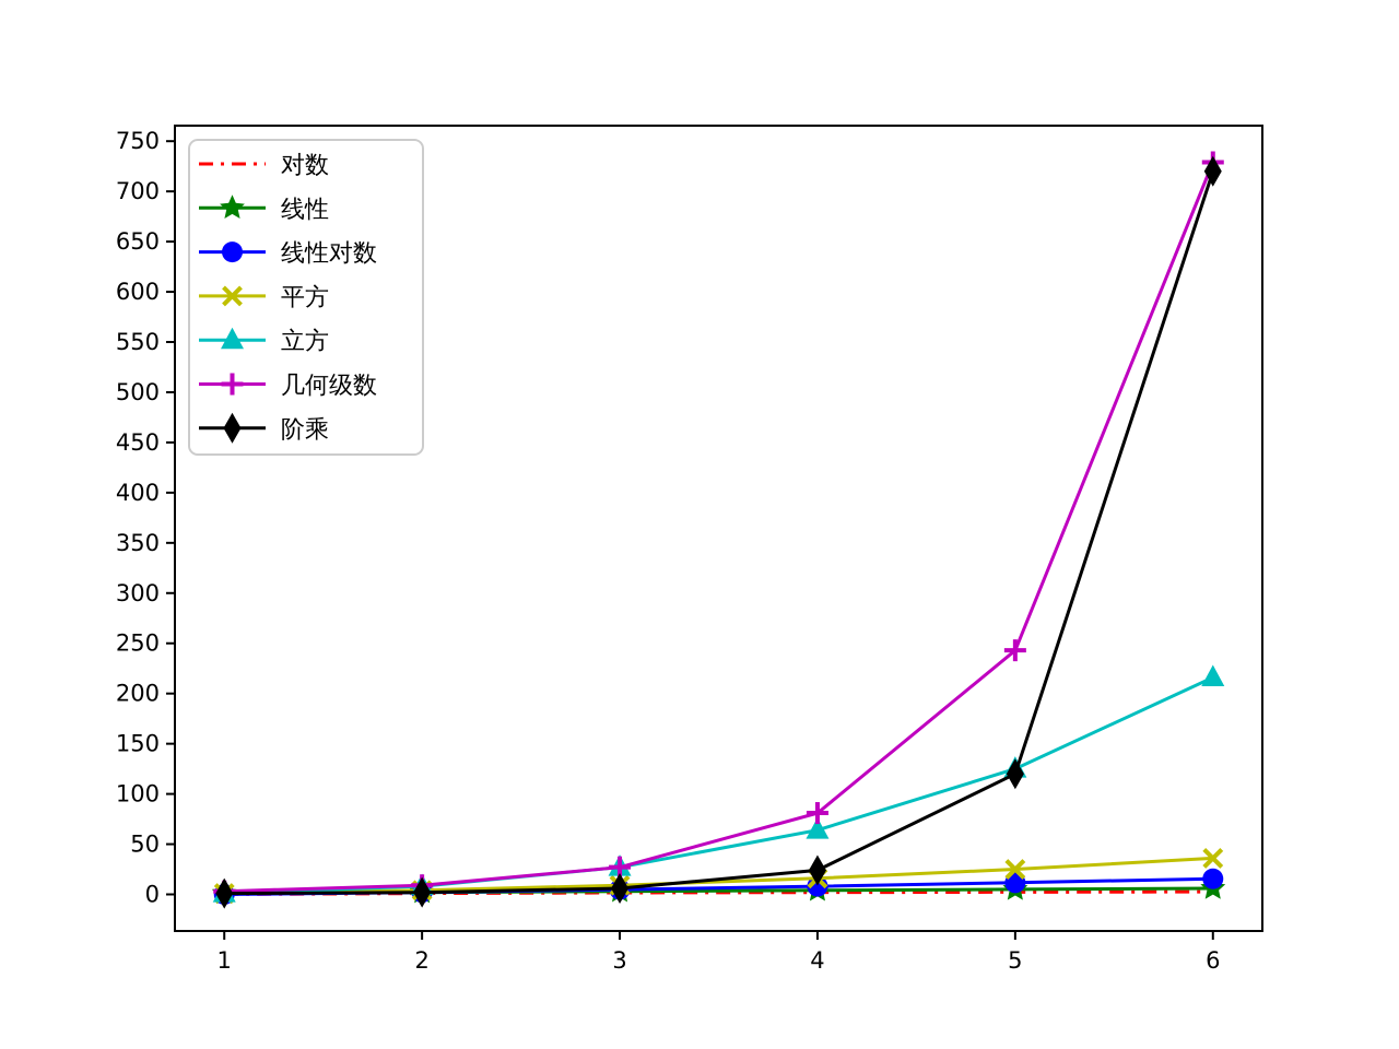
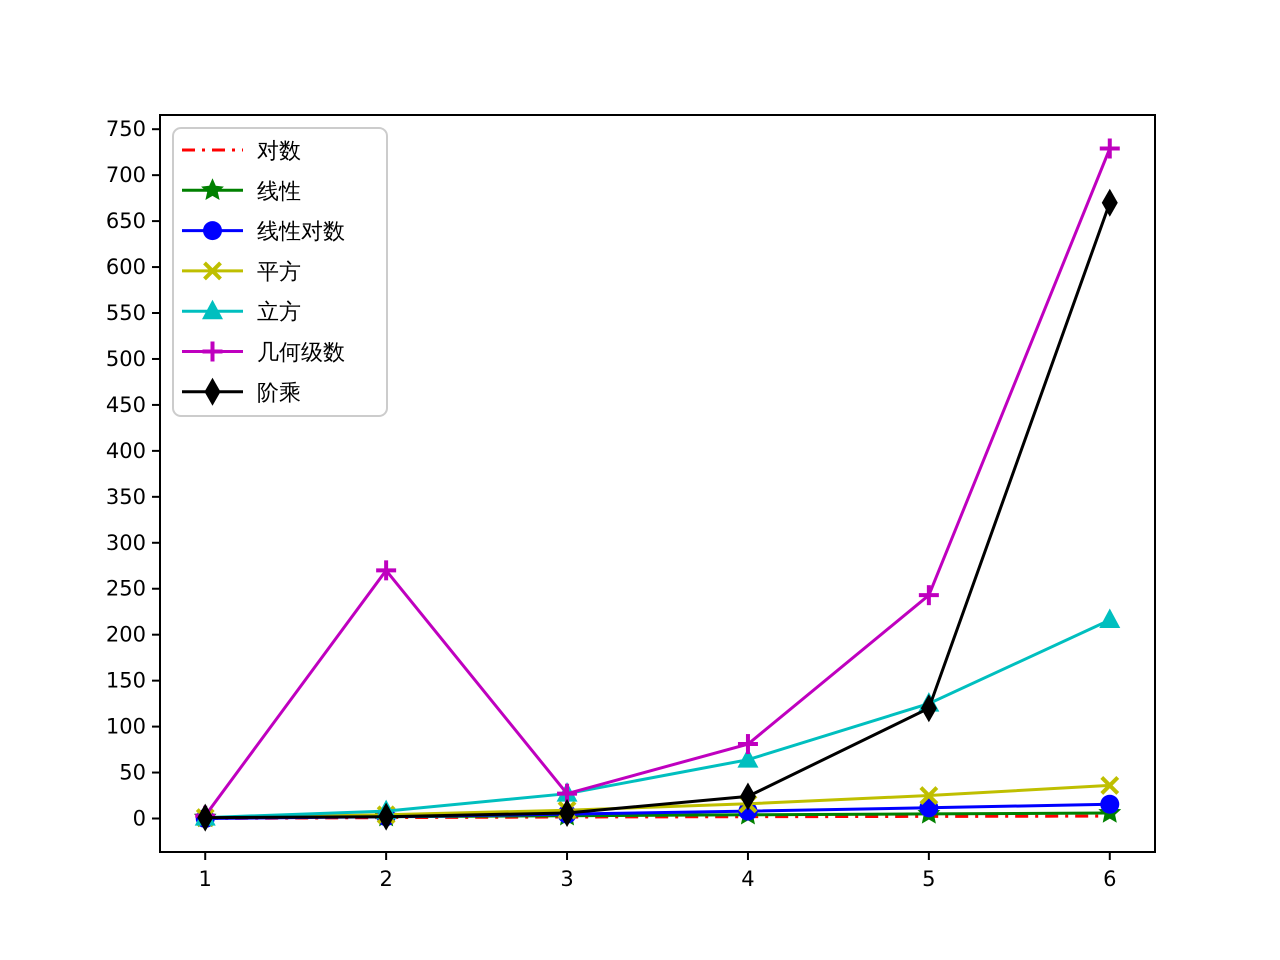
几何级数/2: 10 -> 270
阶乘/6: 720 -> 670
